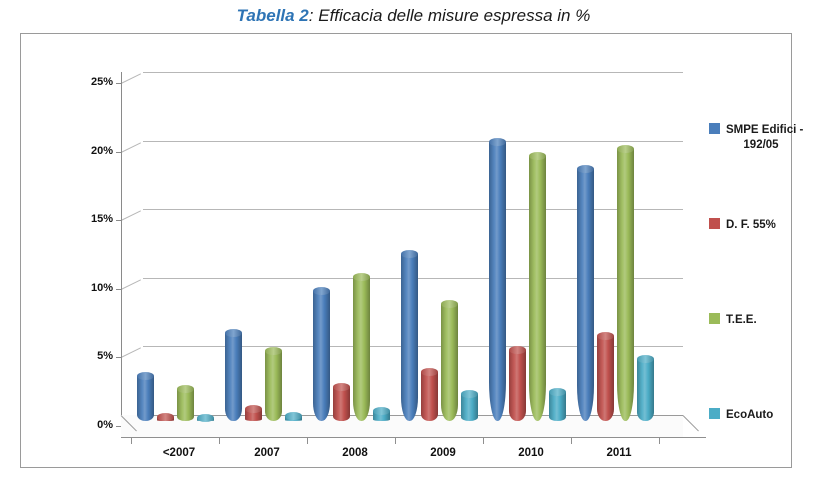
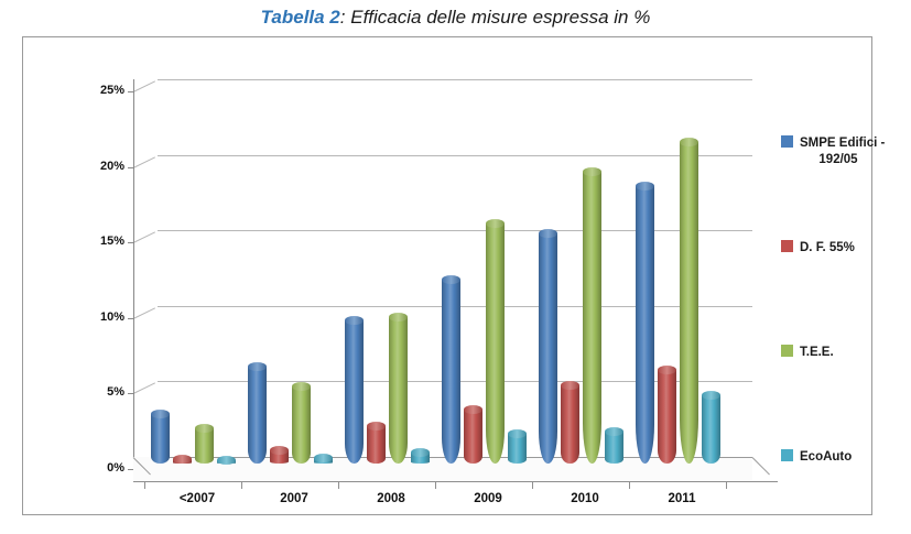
T.E.E./2008: 10.5% -> 9.7%
T.E.E./2009: 8.5% -> 15.9%
SMPE Edifici - 192/05/2010: 20.3% -> 15.2%
T.E.E./2011: 19.8% -> 21.3%
